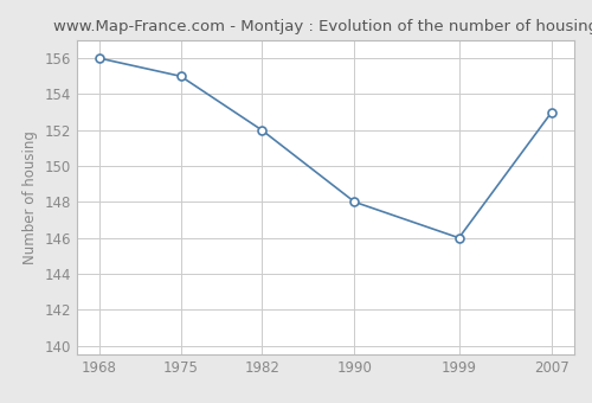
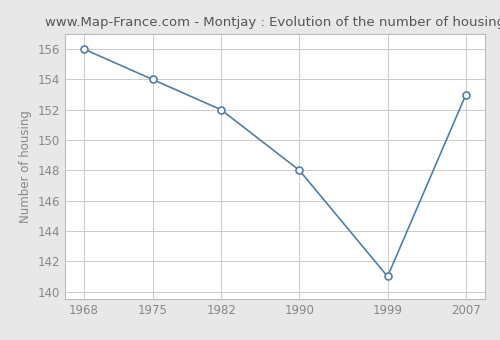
1975: 155 -> 154
1999: 146 -> 141
